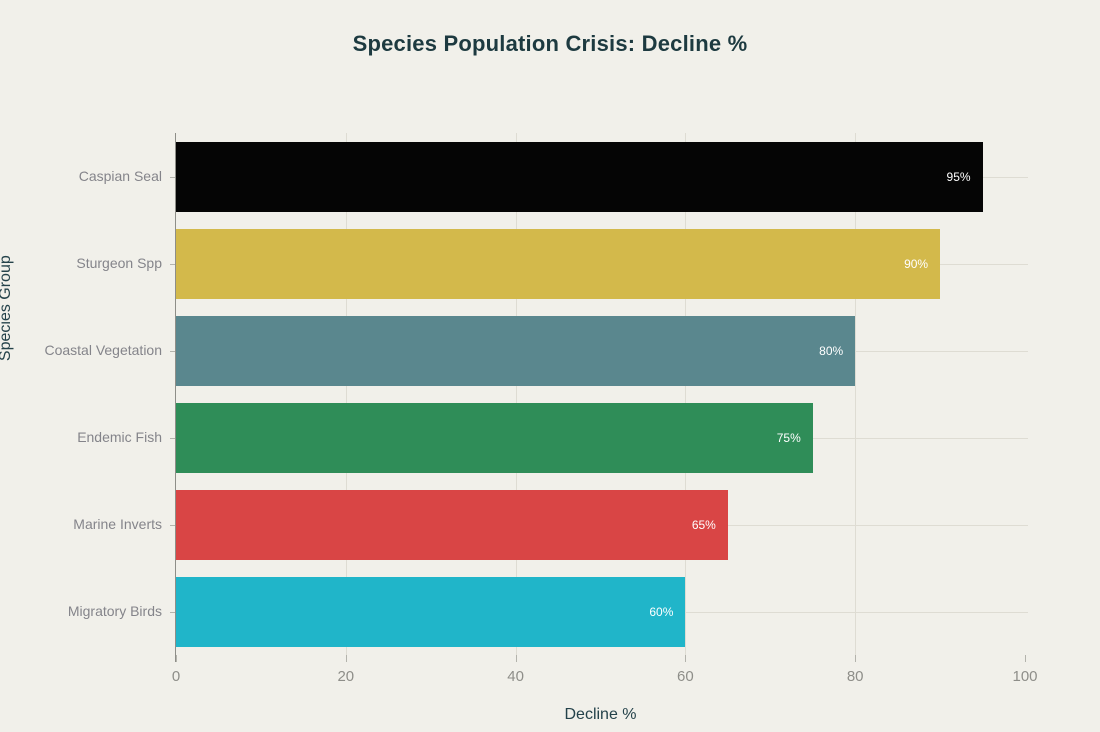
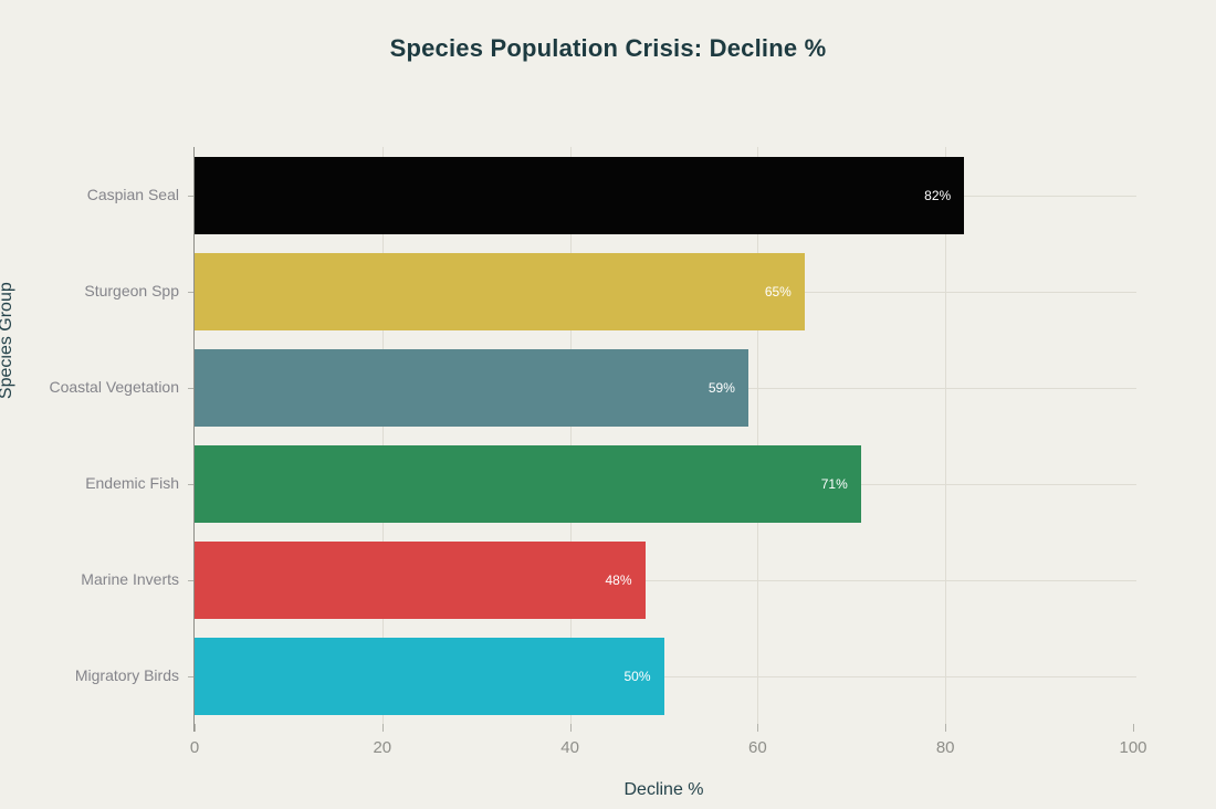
Caspian Seal: 95% -> 82%
Sturgeon Spp: 90% -> 65%
Coastal Vegetation: 80% -> 59%
Endemic Fish: 75% -> 71%
Marine Inverts: 65% -> 48%
Migratory Birds: 60% -> 50%
